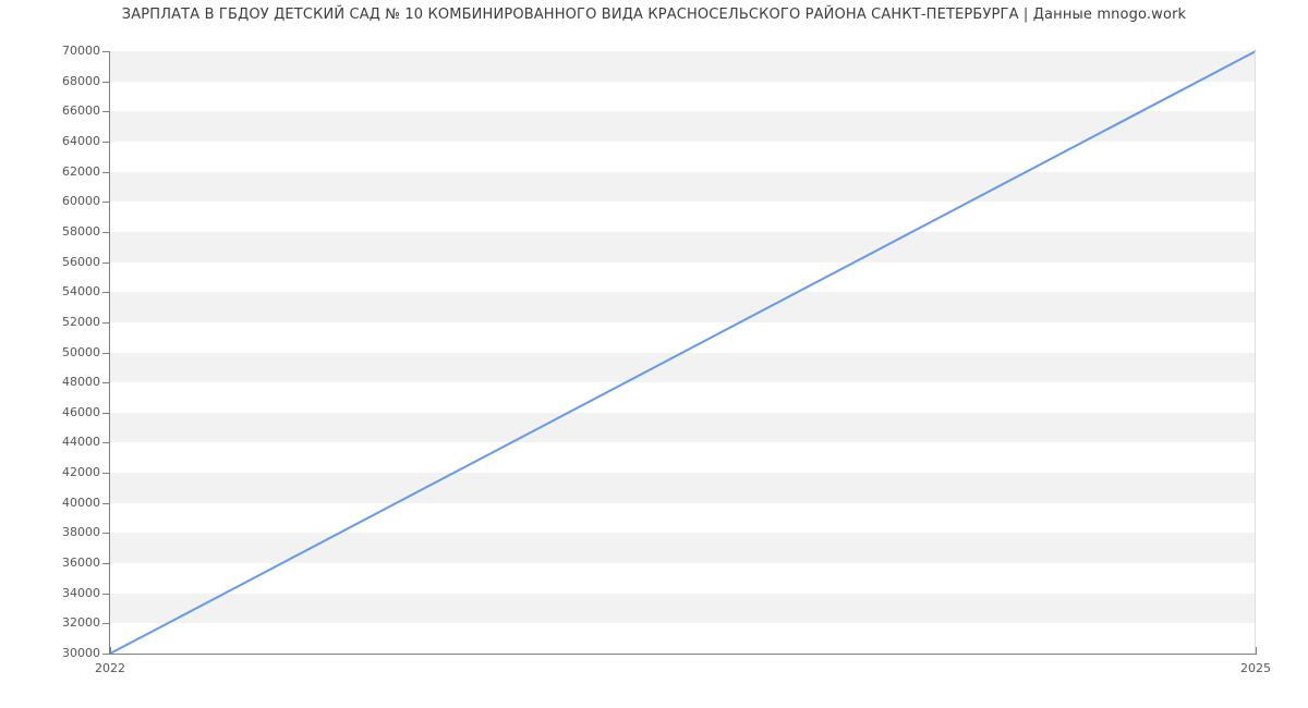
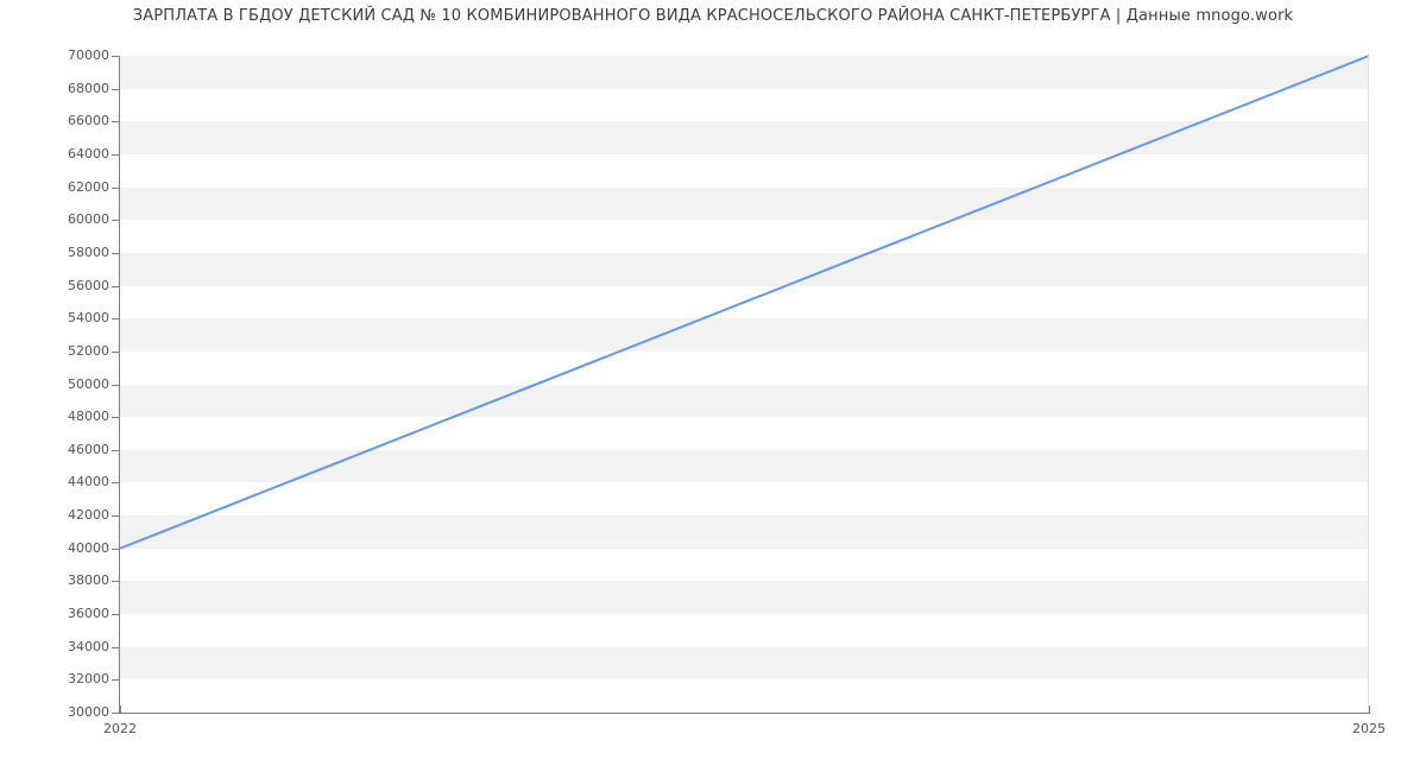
2022: 30000 -> 40000
